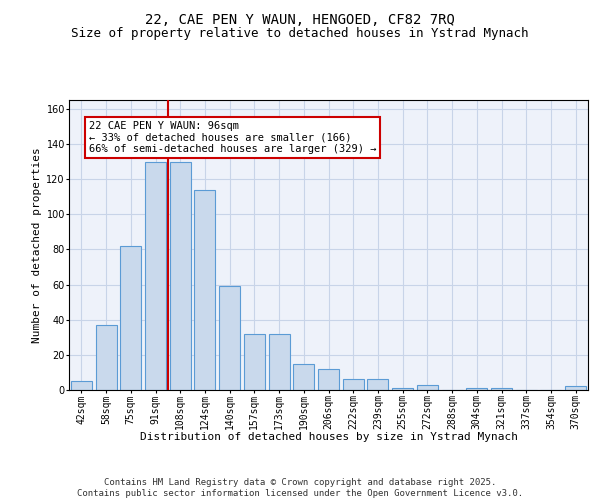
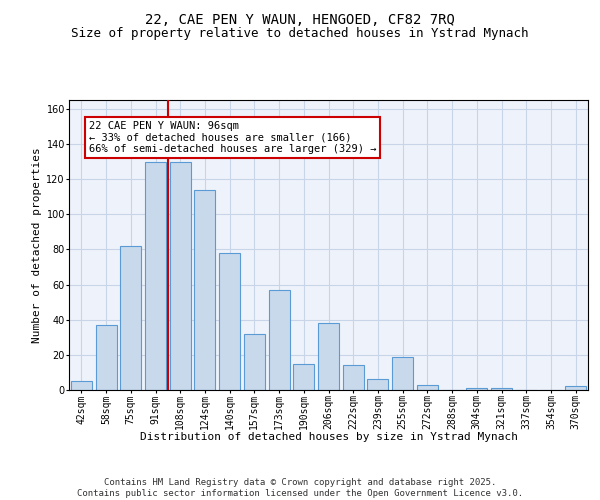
140sqm: 59 -> 78
173sqm: 32 -> 57
206sqm: 12 -> 38
222sqm: 6 -> 14
255sqm: 1 -> 19
